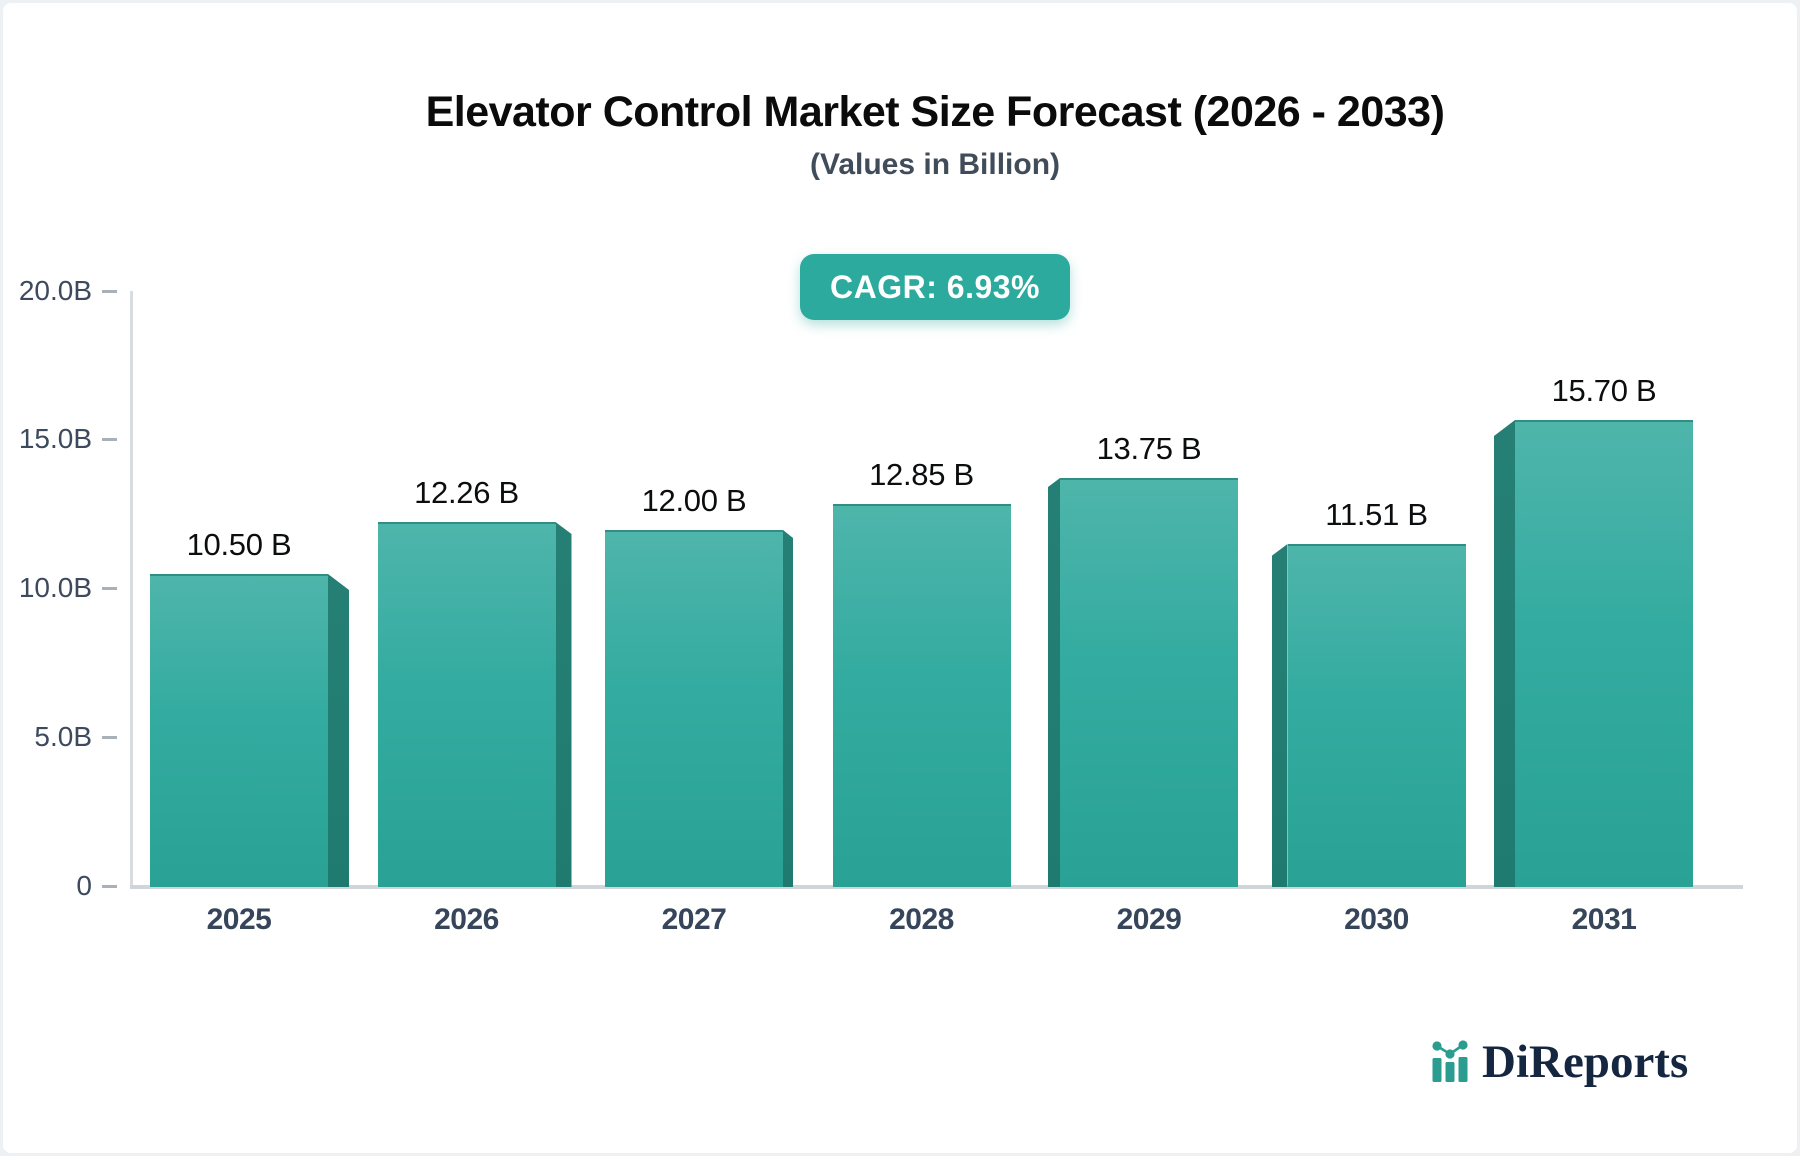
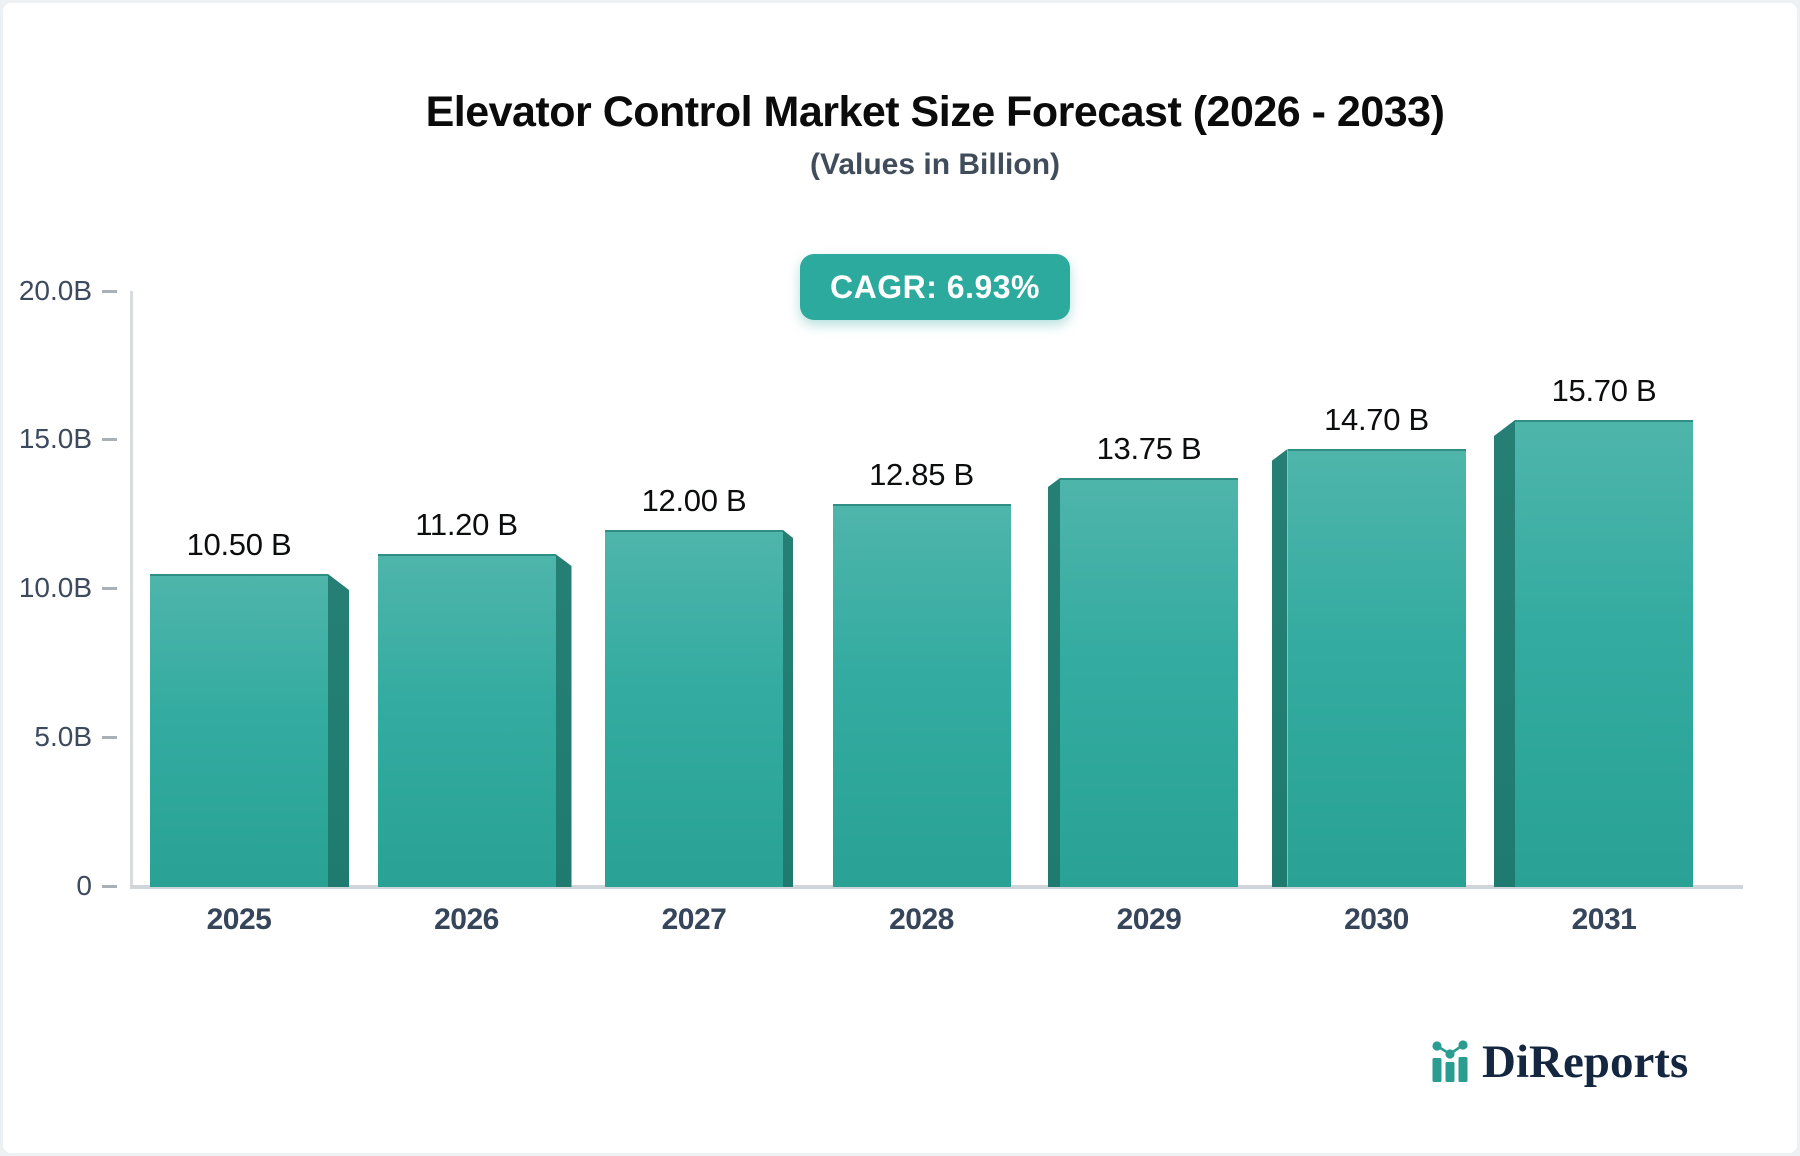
2026: 12.26 -> 11.20
2030: 11.51 -> 14.70
